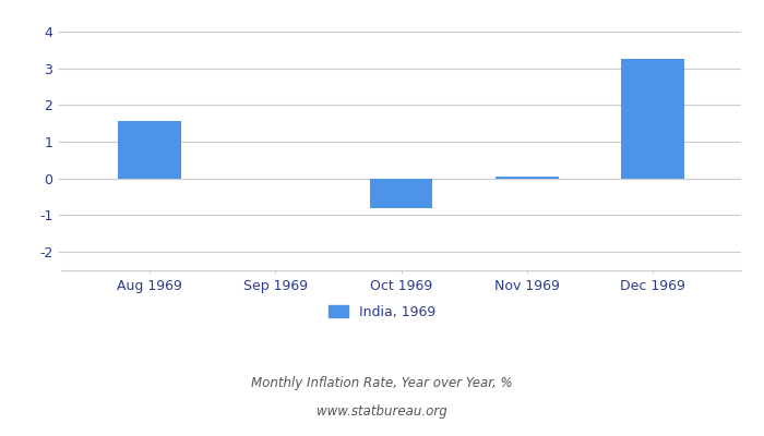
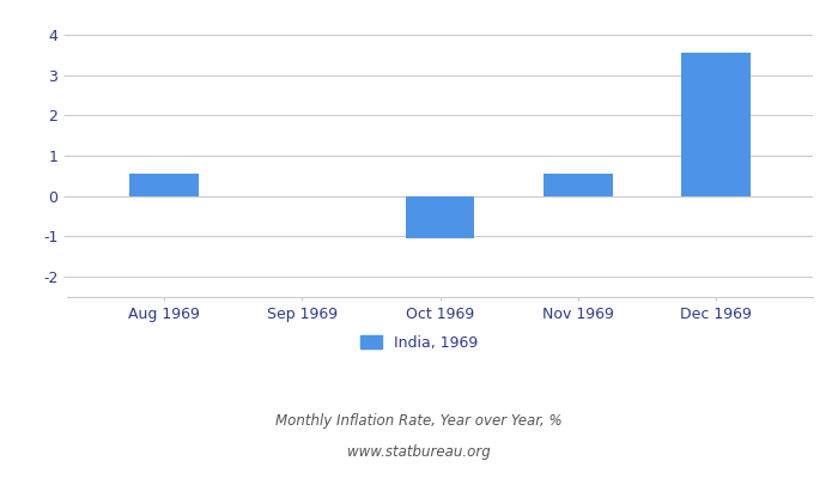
Aug 1969: 1.55 -> 0.55
Oct 1969: -0.80 -> -1.05
Nov 1969: 0.05 -> 0.55
Dec 1969: 3.25 -> 3.55
